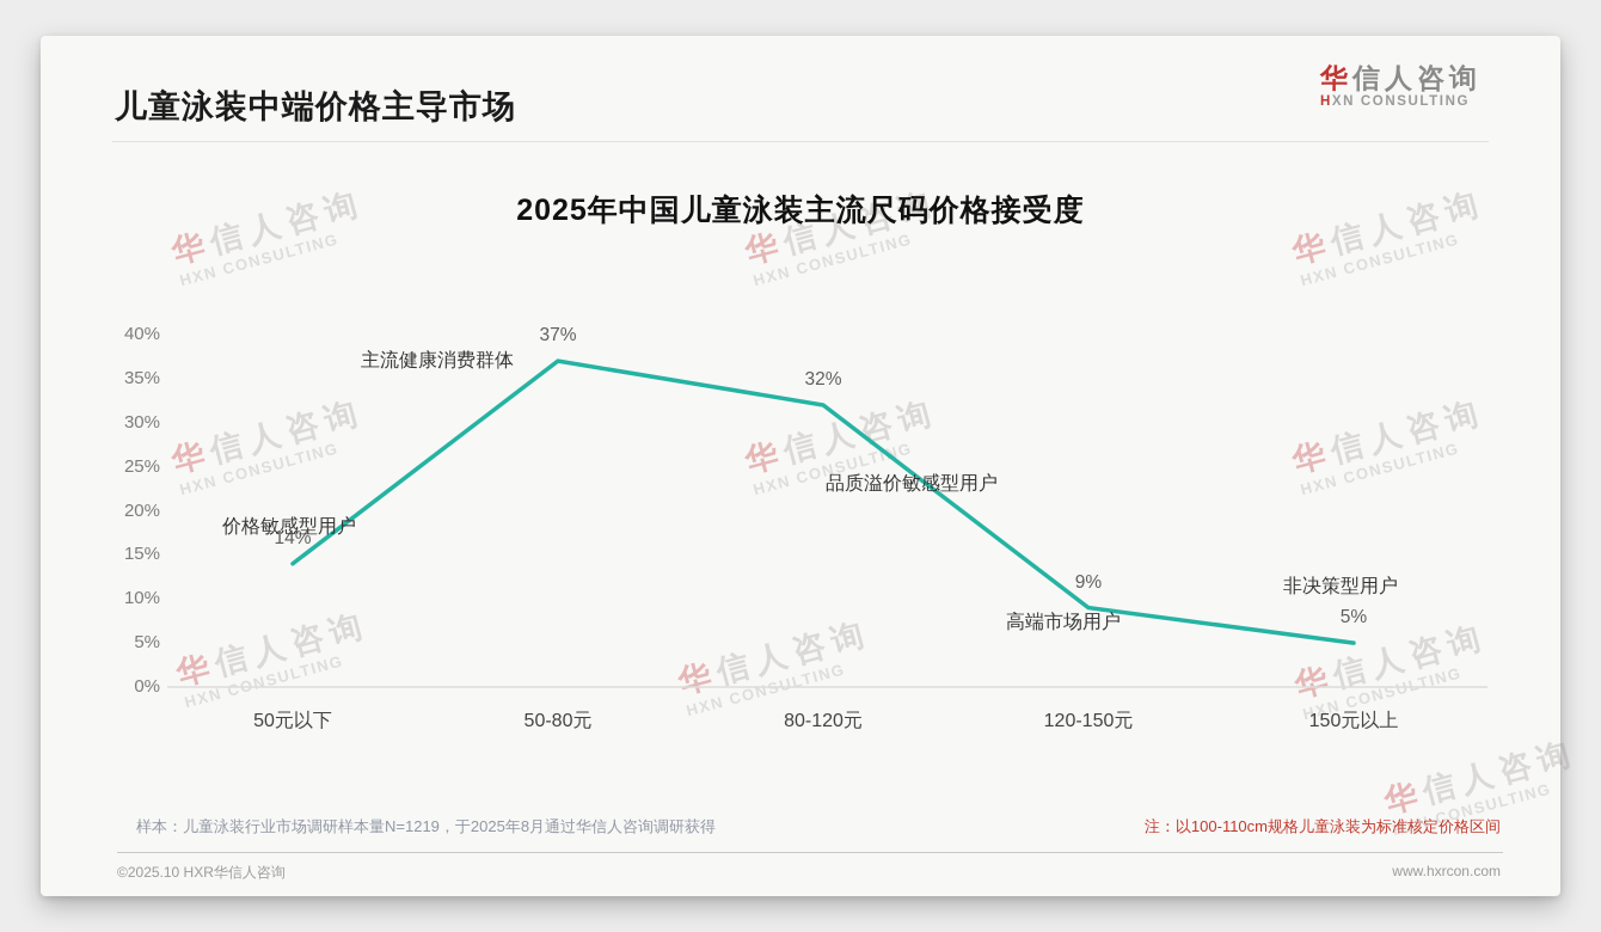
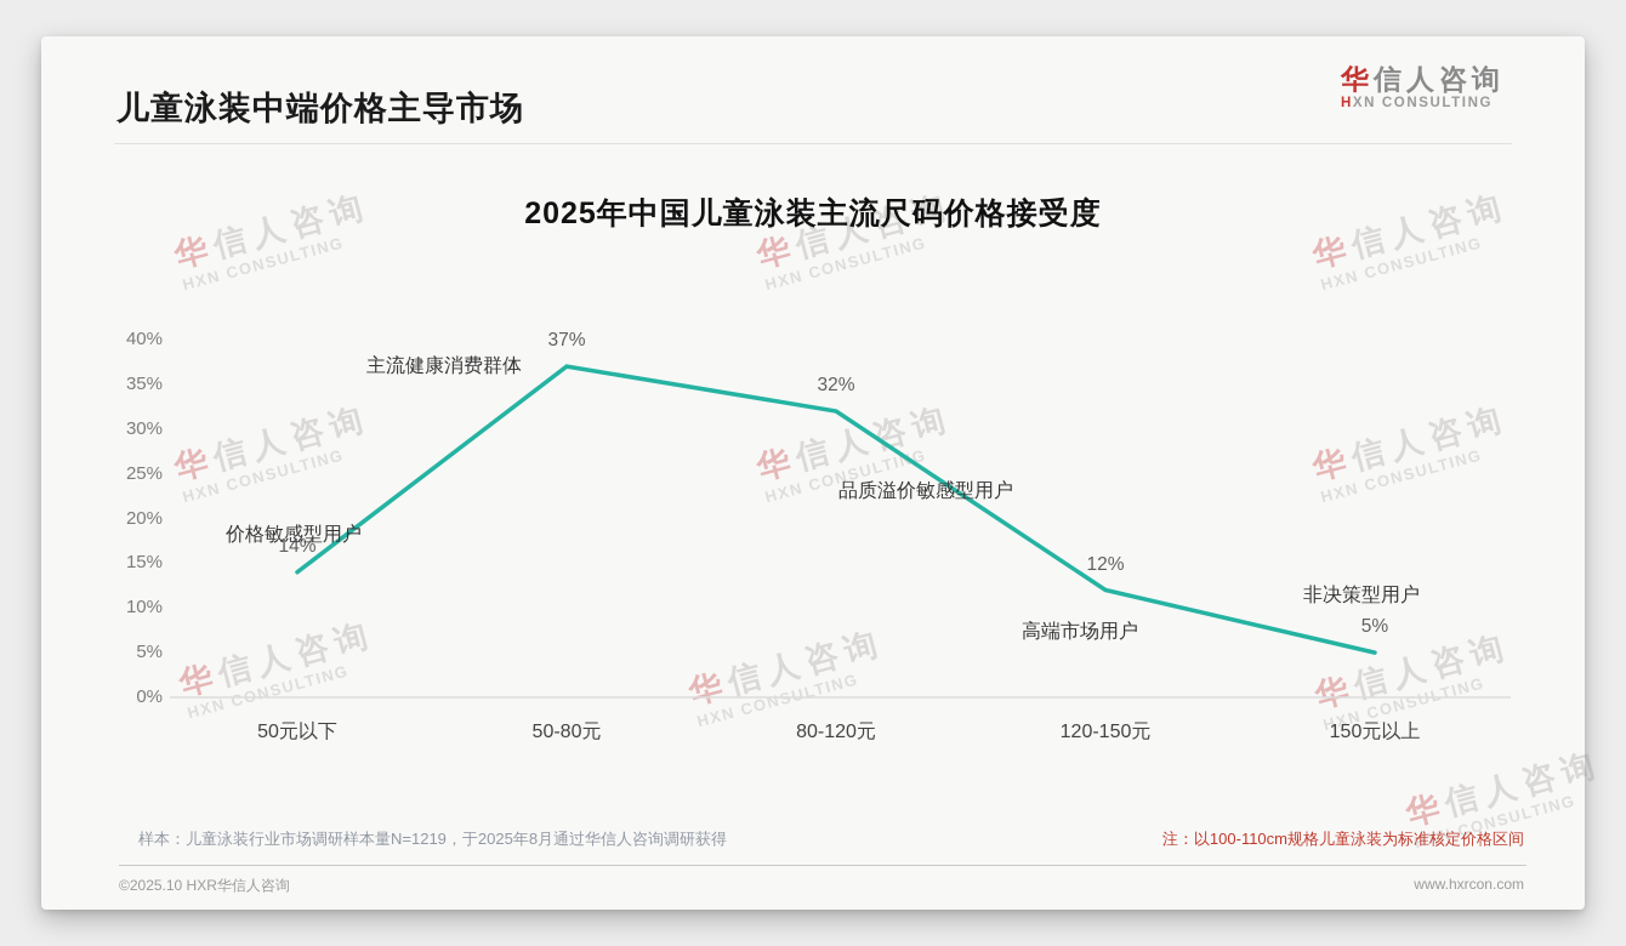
120-150元: 9% -> 12%
